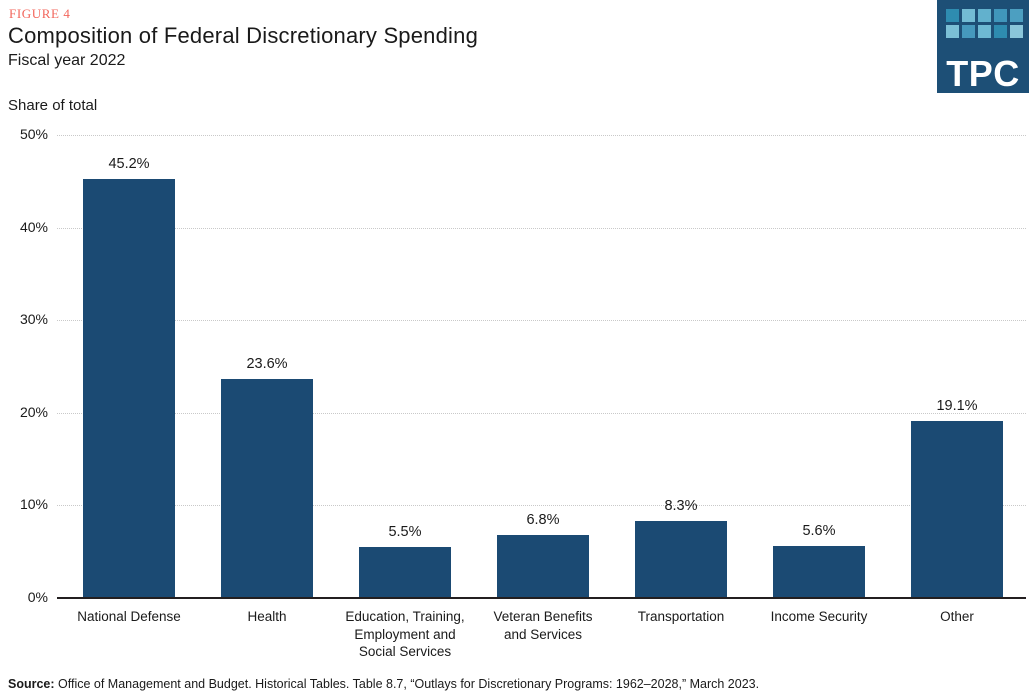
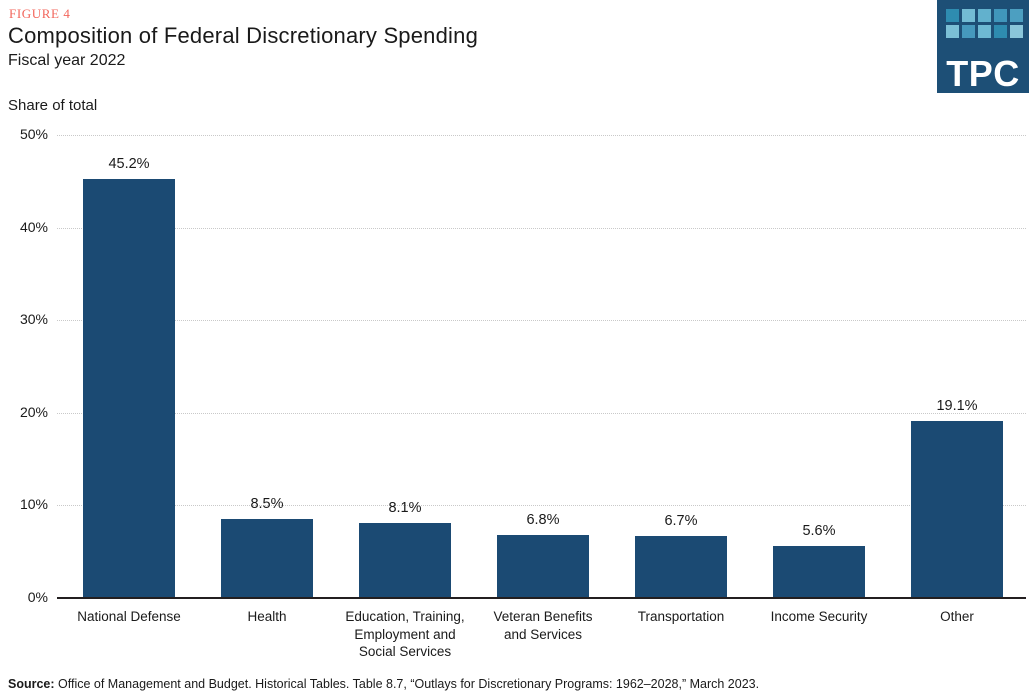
Health: 23.6% -> 8.5%
Education, Training, Employment and Social Services: 5.5% -> 8.1%
Transportation: 8.3% -> 6.7%
